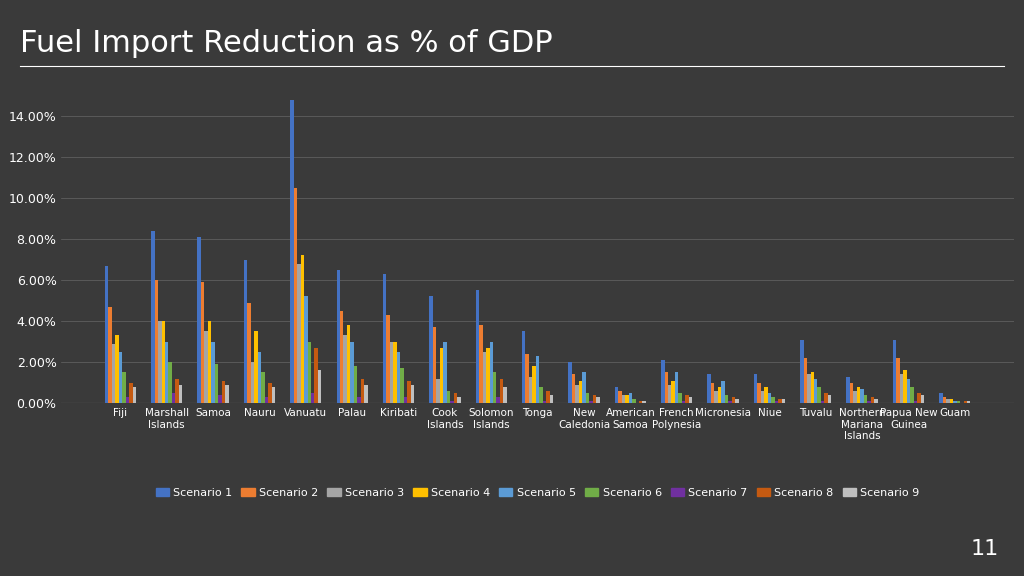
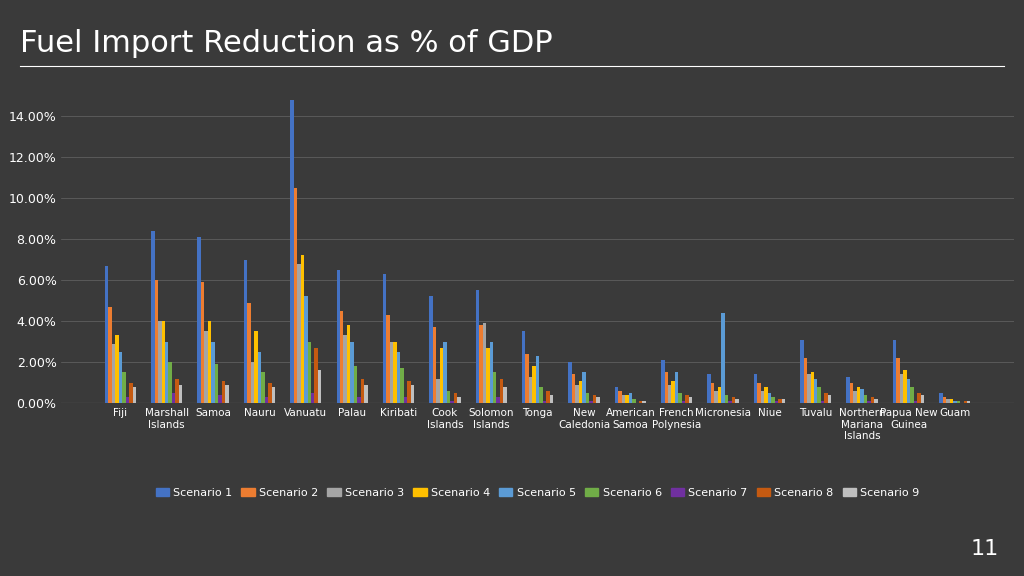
Scenario 3/Solomon Islands: 2.5% -> 3.9%
Scenario 5/Micronesia: 1.1% -> 4.4%
